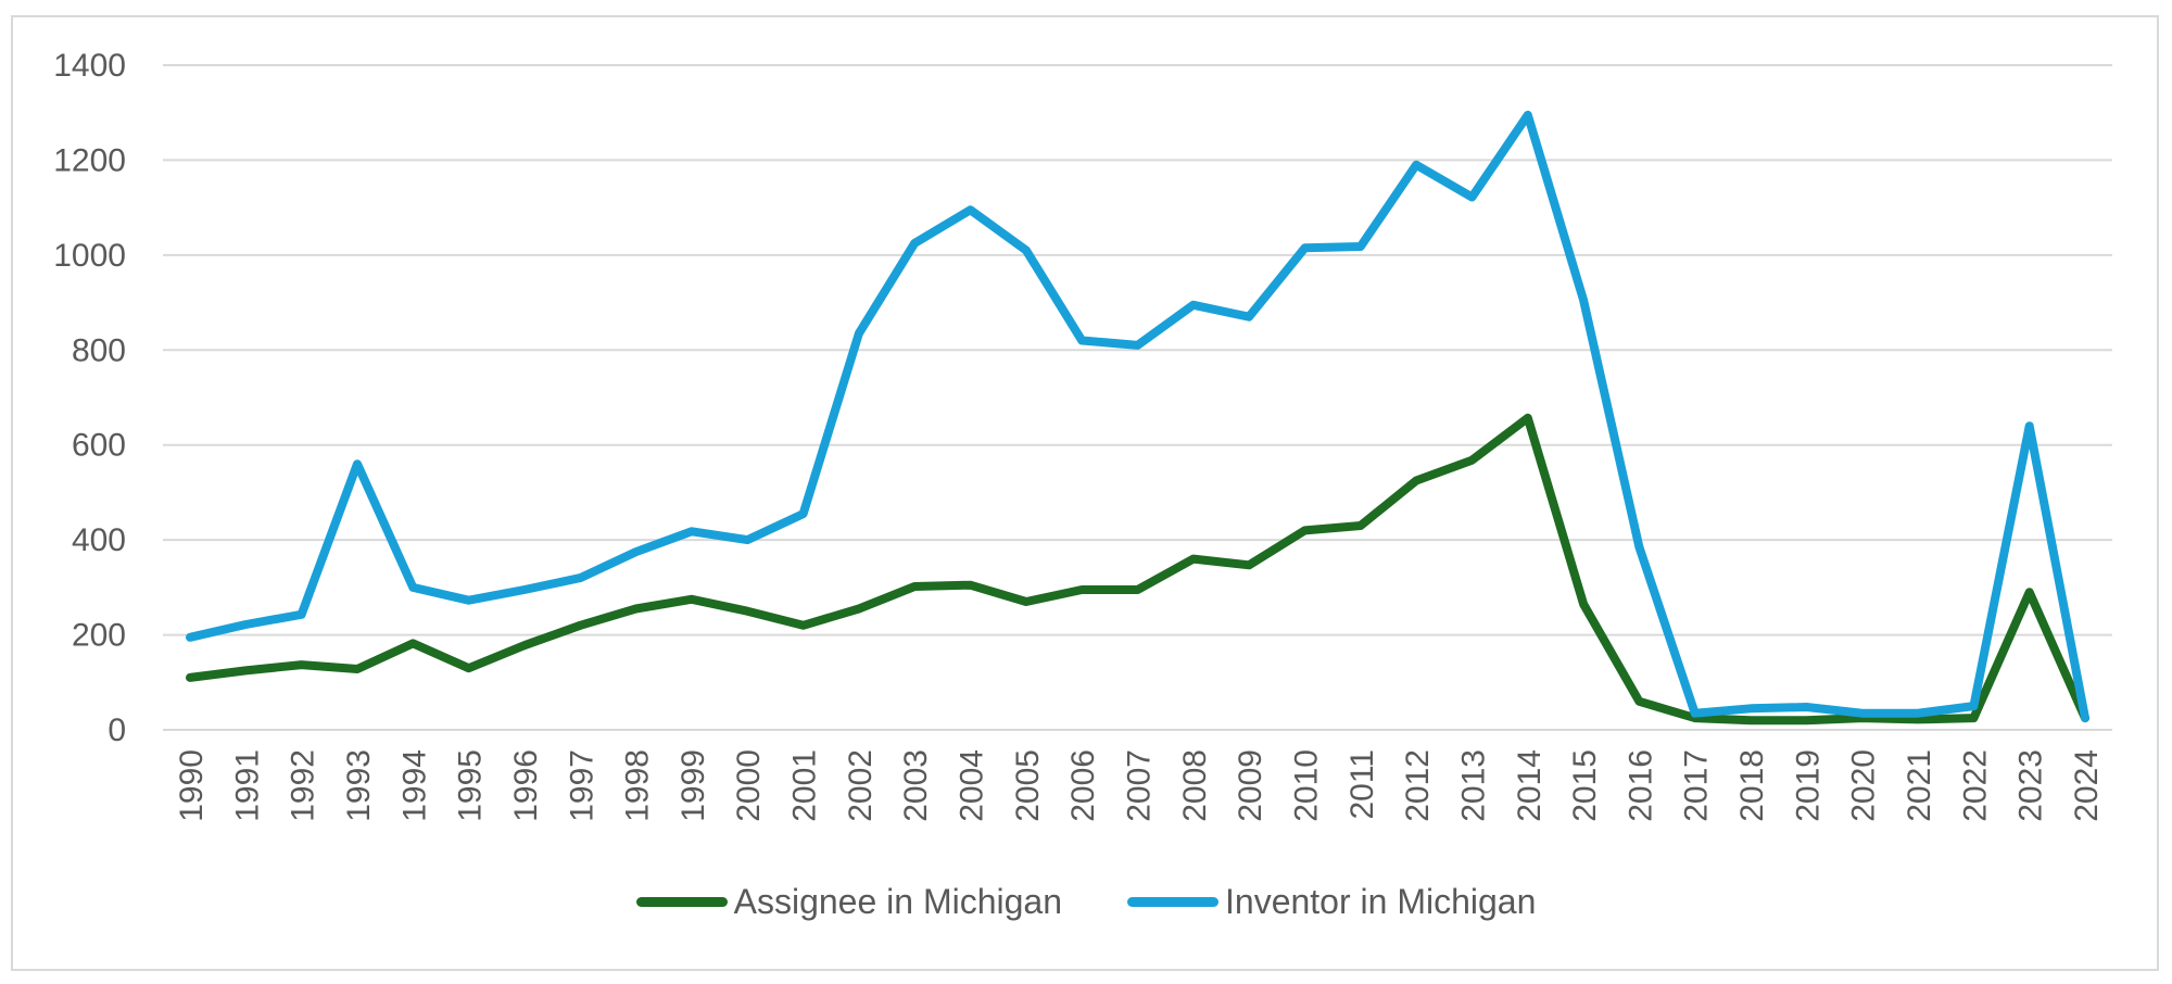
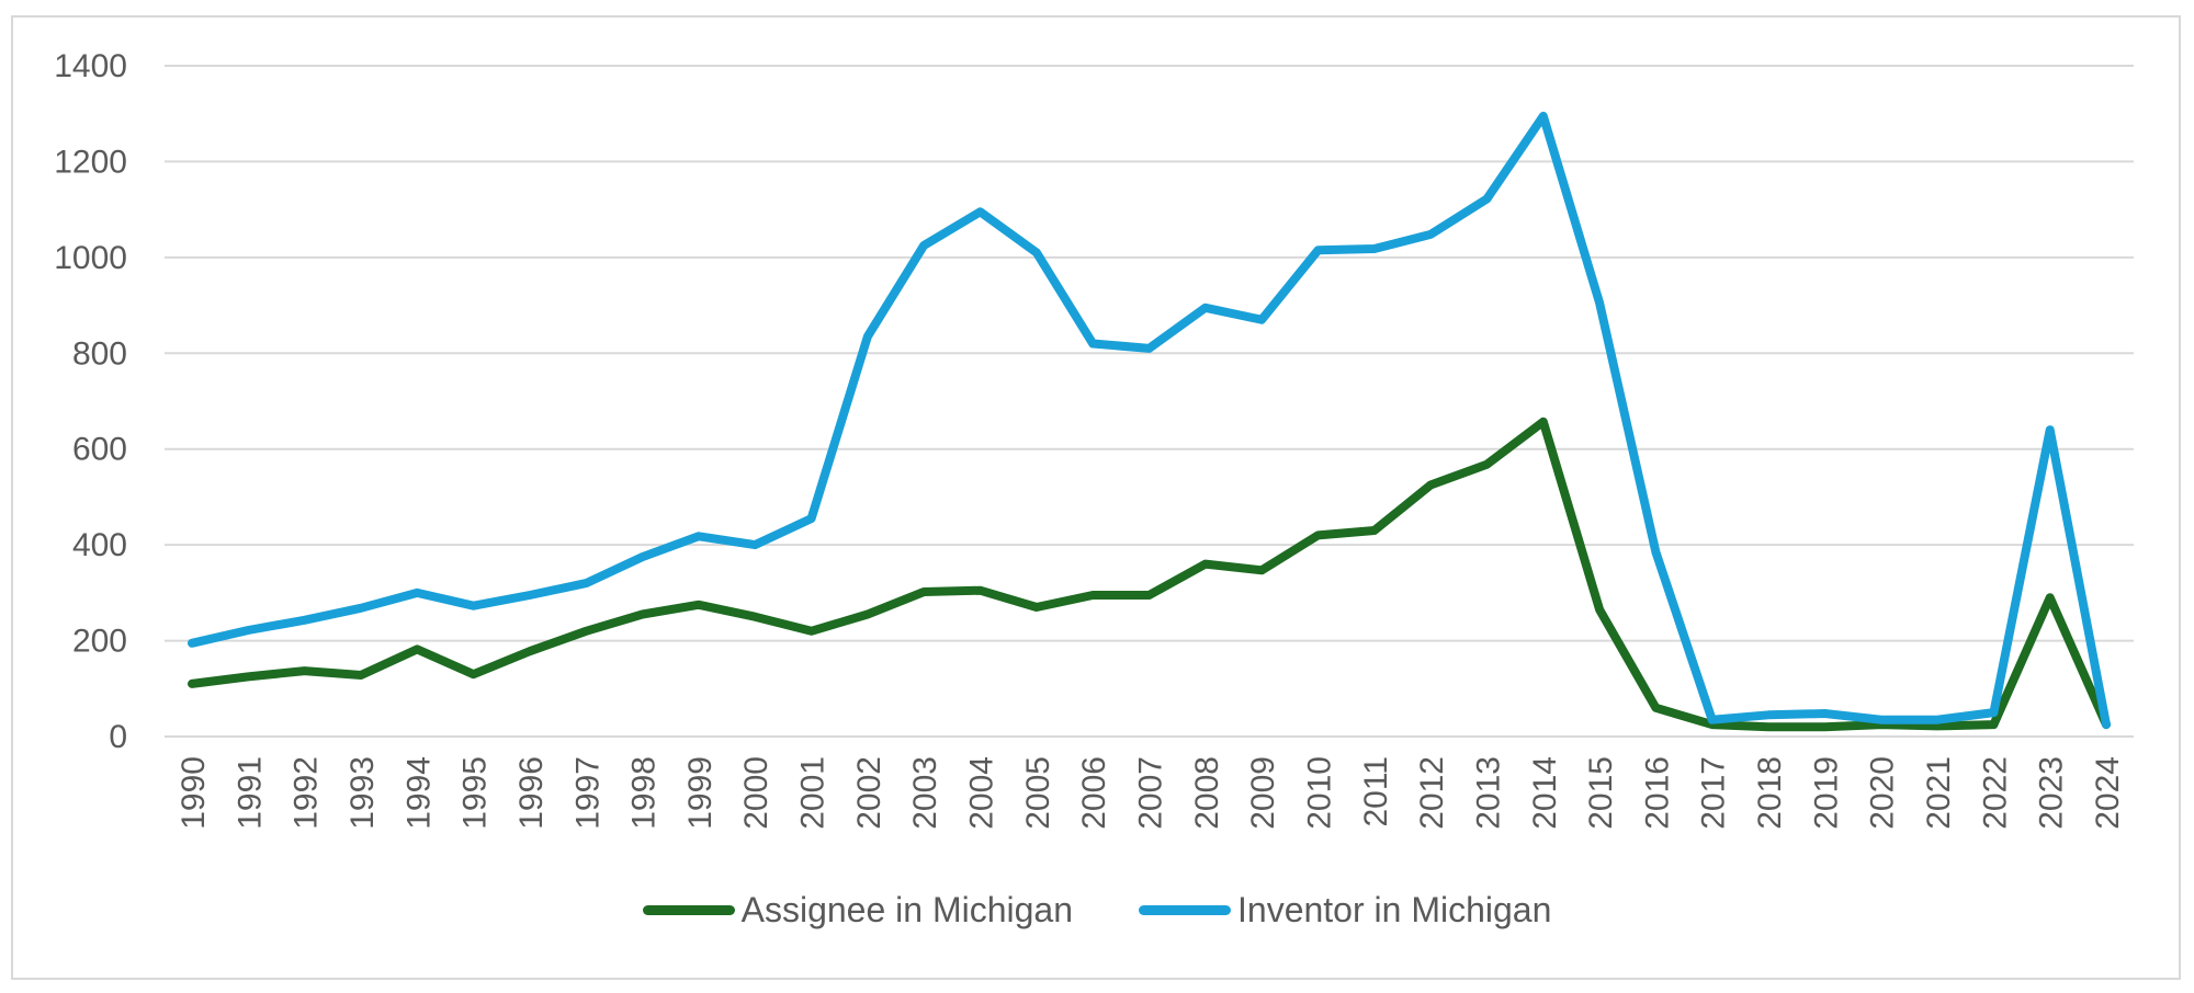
Inventor in Michigan/1993: 560 -> 270
Inventor in Michigan/2012: 1190 -> 1050
